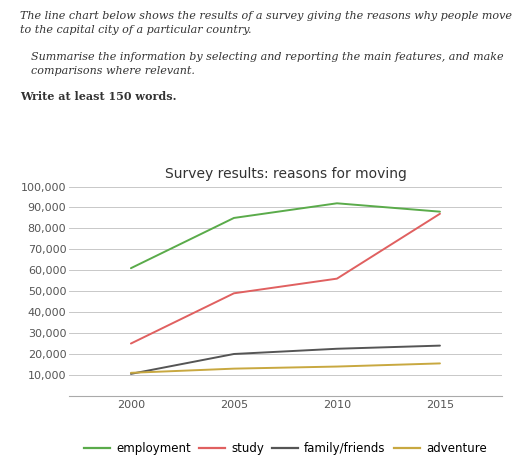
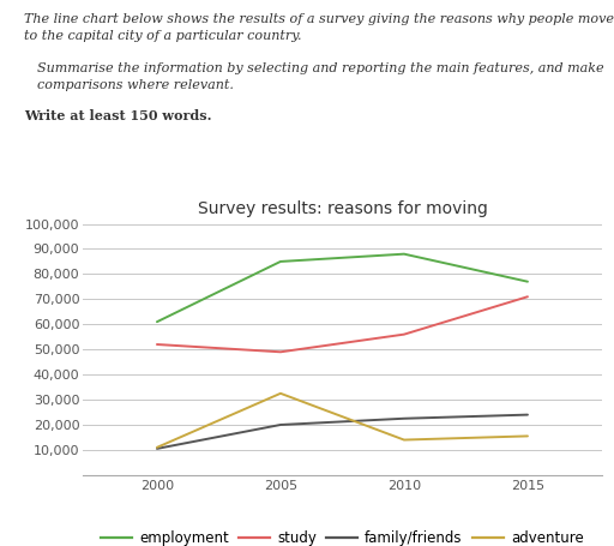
study/2000: 25,000 -> 52,000
adventure/2005: 13,000 -> 32,500
employment/2010: 92,000 -> 88,000
employment/2015: 88,000 -> 77,000
study/2015: 87,000 -> 71,000
